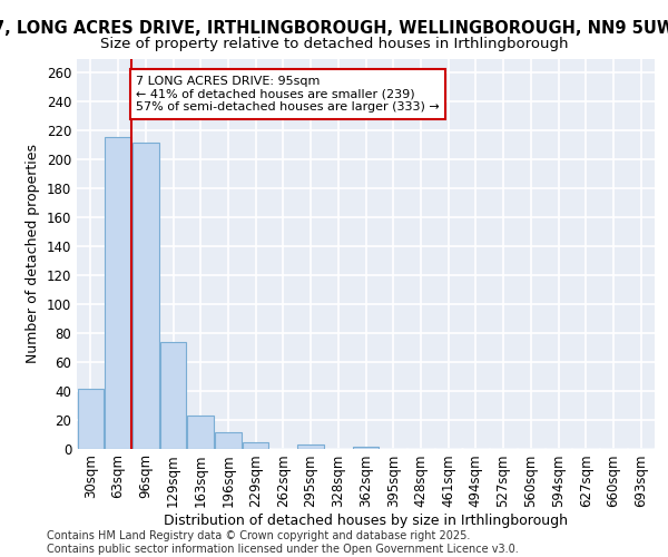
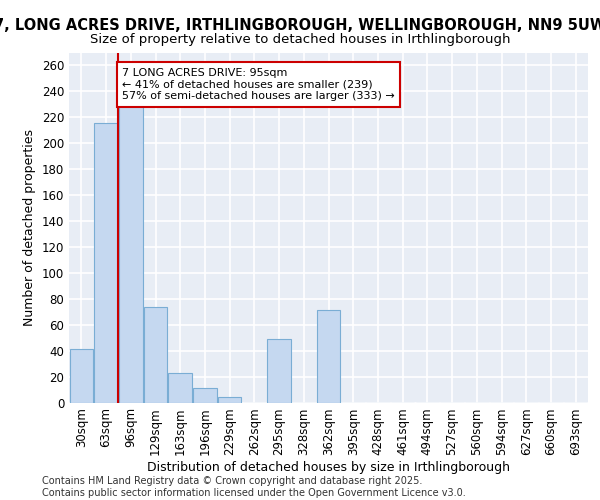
96sqm: 212 -> 230
295sqm: 3 -> 49
362sqm: 1 -> 71
